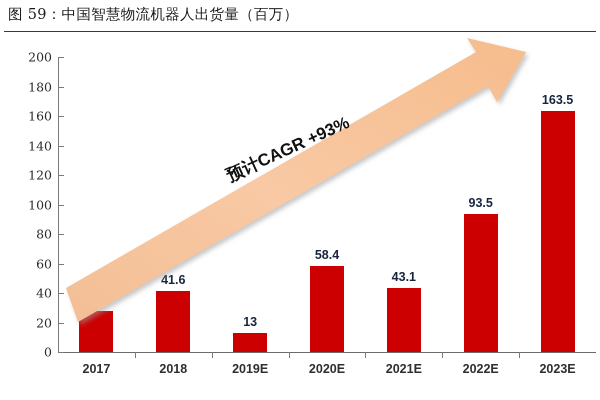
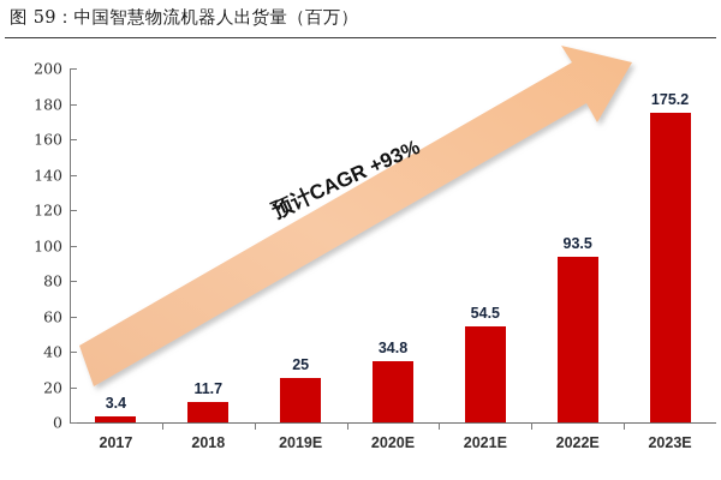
2017: 28.0 -> 3.4
2018: 41.6 -> 11.7
2019E: 13 -> 25
2020E: 58.4 -> 34.8
2021E: 43.1 -> 54.5
2023E: 163.5 -> 175.2
